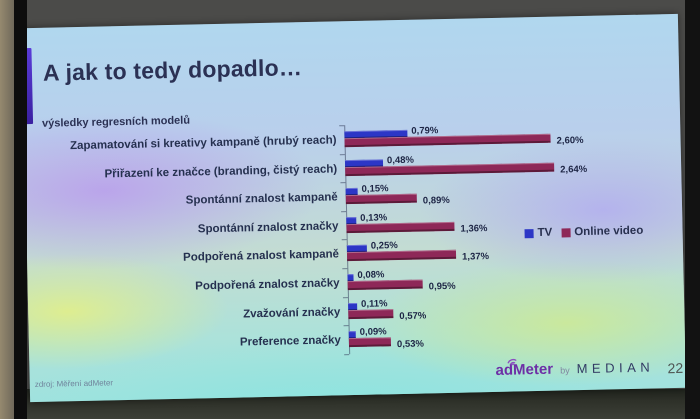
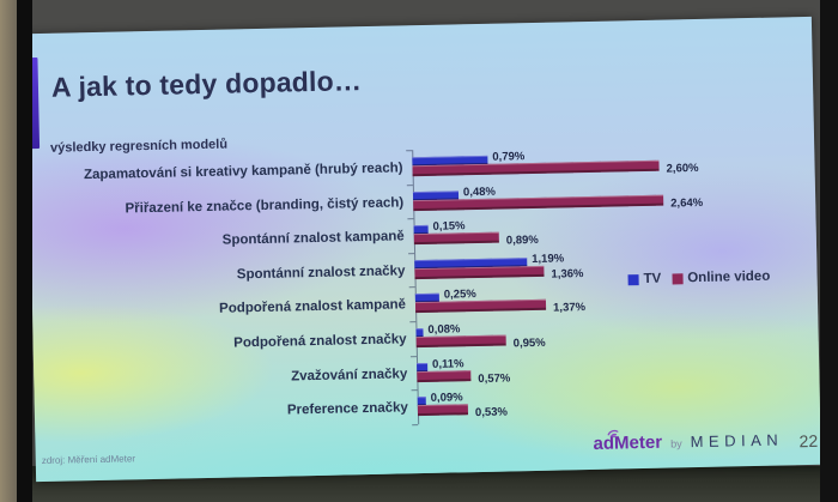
TV/Spontánní znalost značky: 0,13% -> 1,19%
